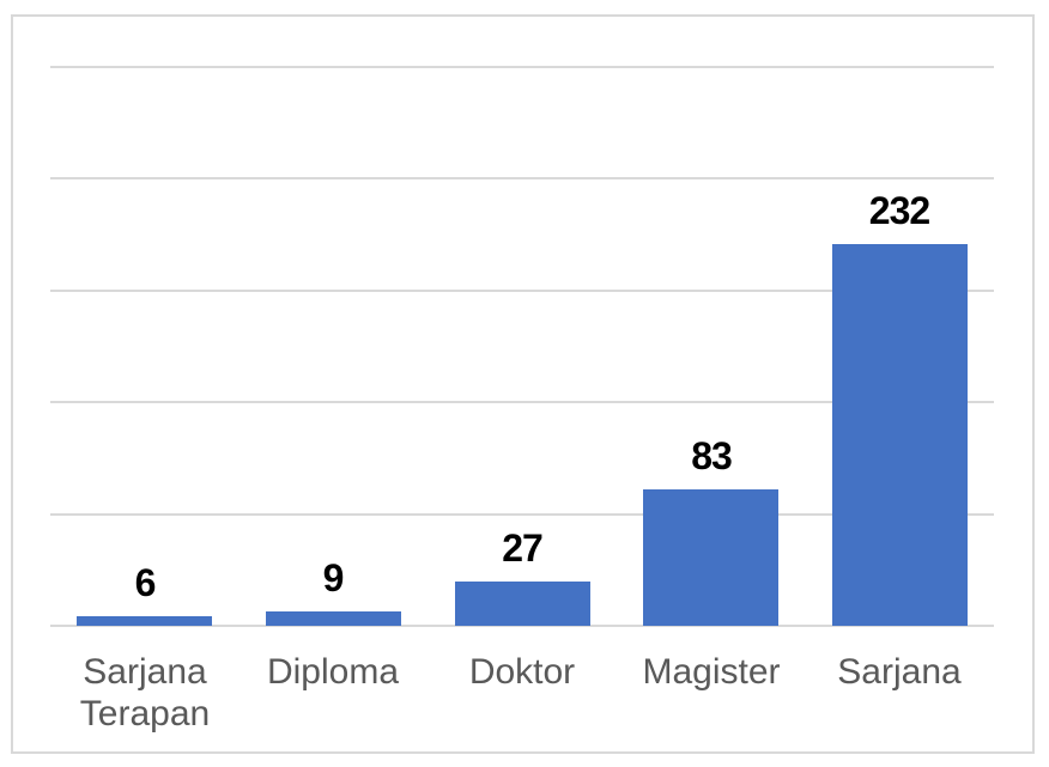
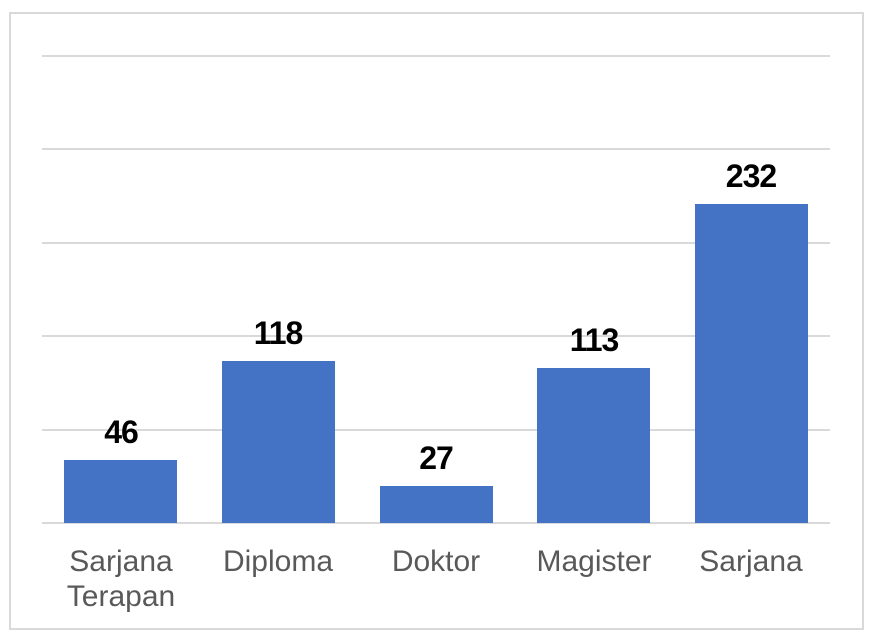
Sarjana Terapan: 6 -> 46
Diploma: 9 -> 118
Magister: 83 -> 113
